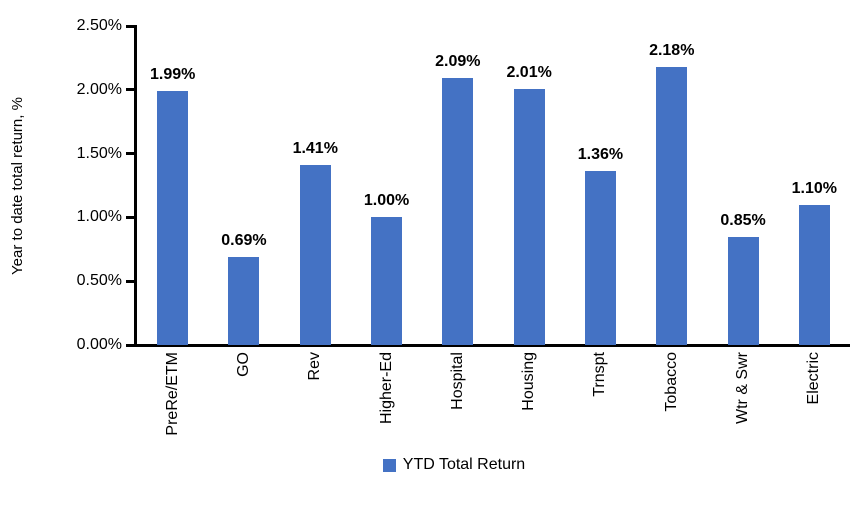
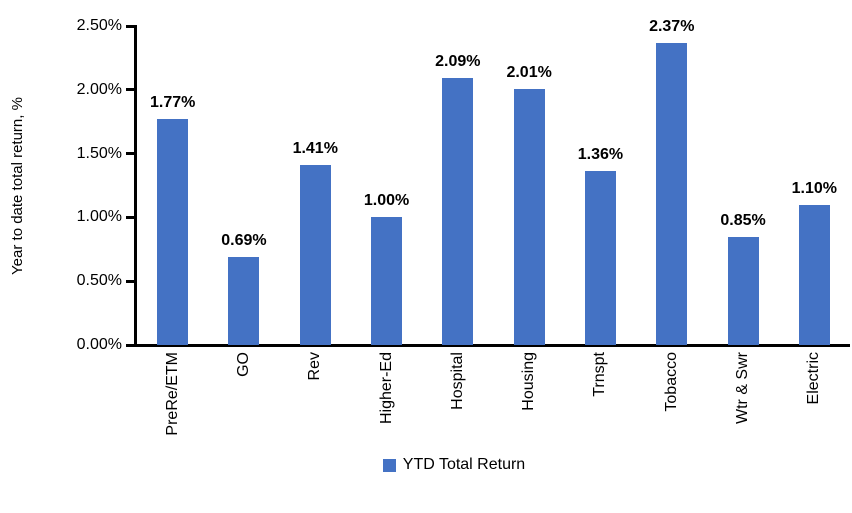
PreRe/ETM: 1.99% -> 1.77%
Tobacco: 2.18% -> 2.37%
